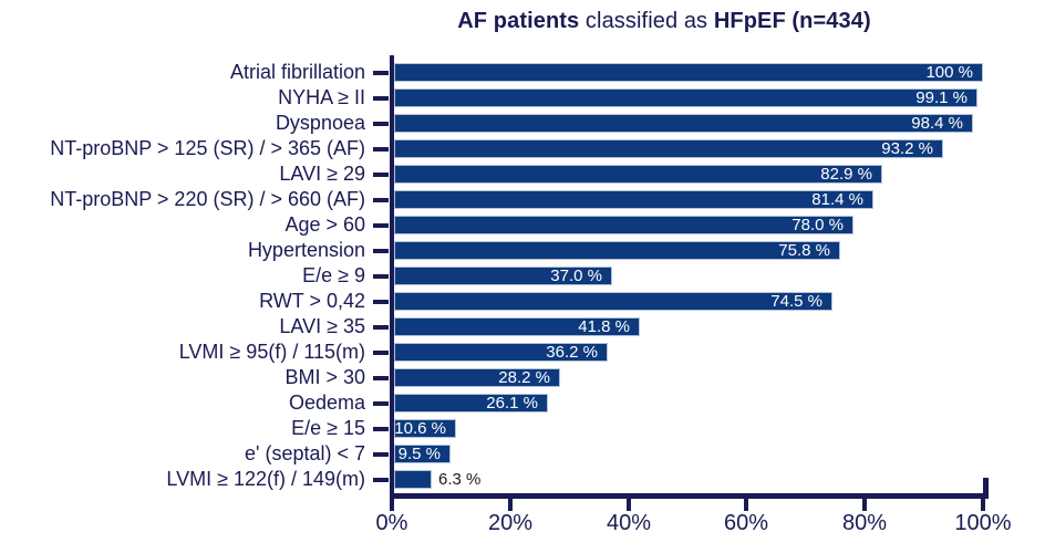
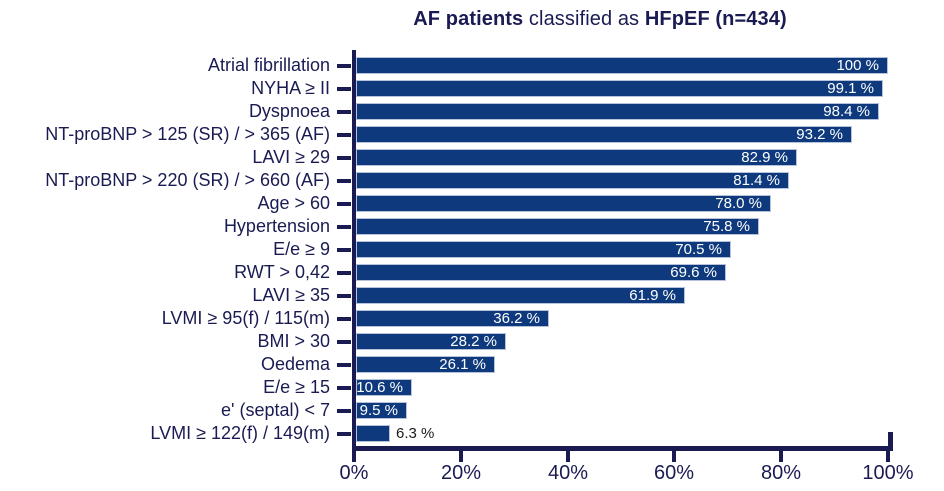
E/e ≥ 9: 37.0 -> 70.5
RWT > 0,42: 74.5 -> 69.6
LAVI ≥ 35: 41.8 -> 61.9
